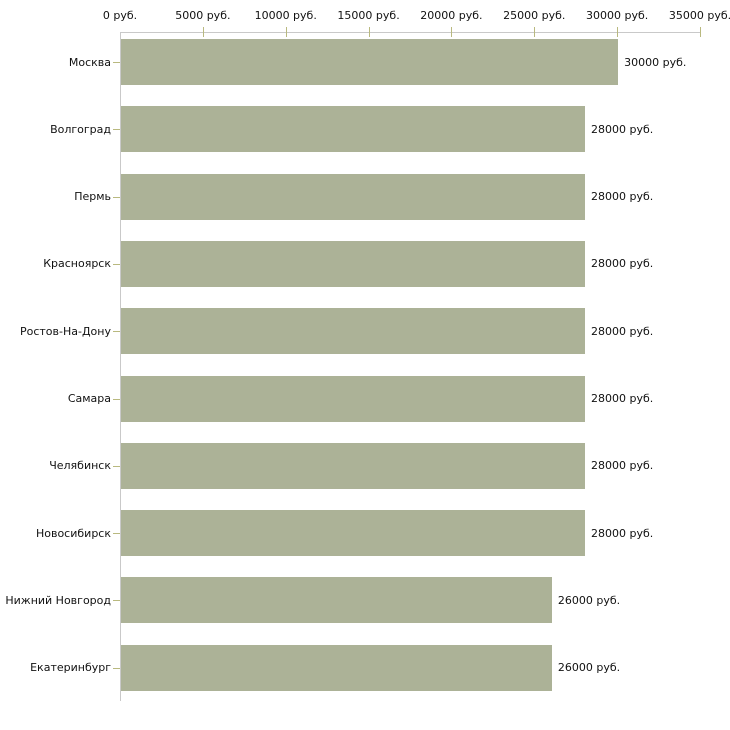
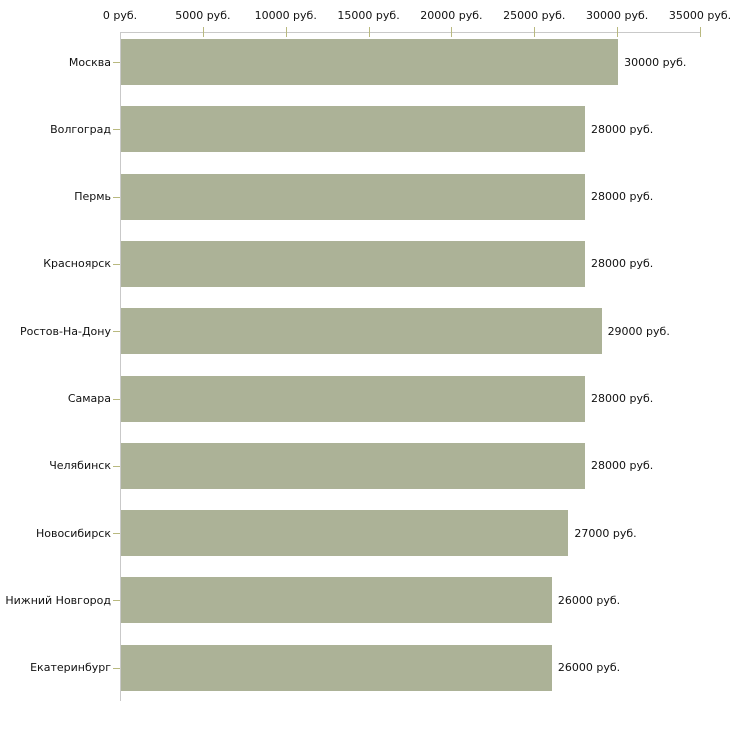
Ростов-На-Дону: 28000 -> 29000
Новосибирск: 28000 -> 27000
